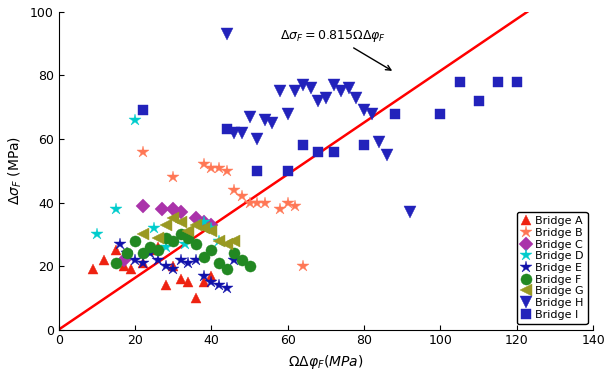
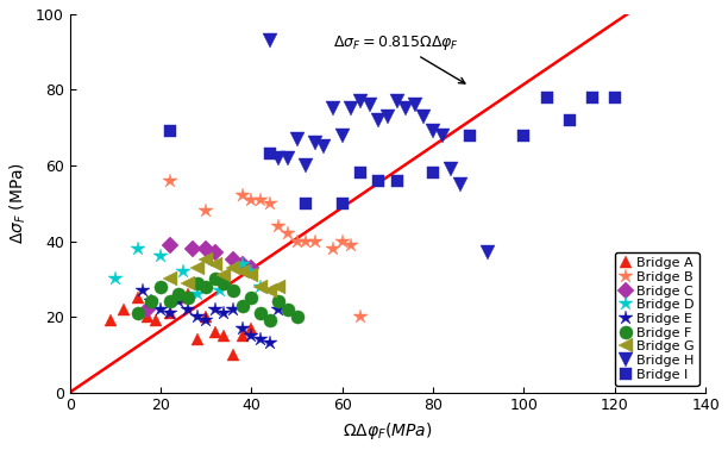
Bridge D/20: 66 -> 36
